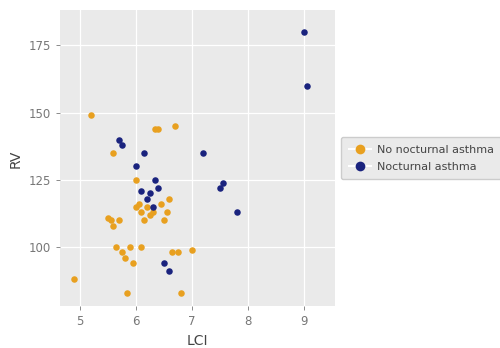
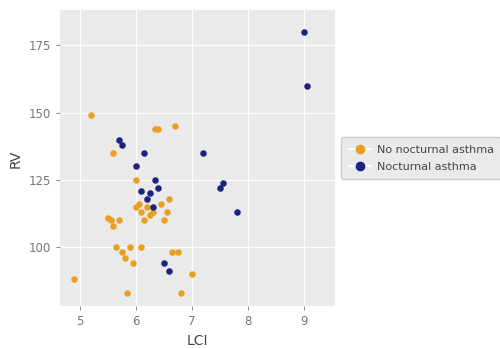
No nocturnal asthma/7: 99 -> 90
